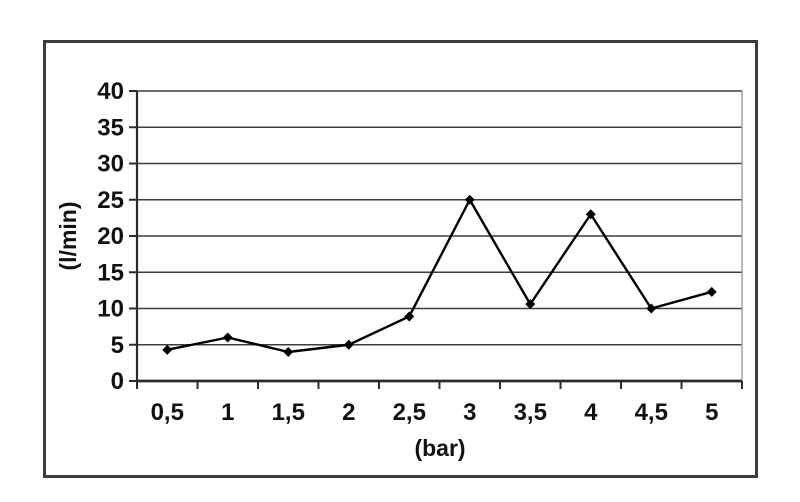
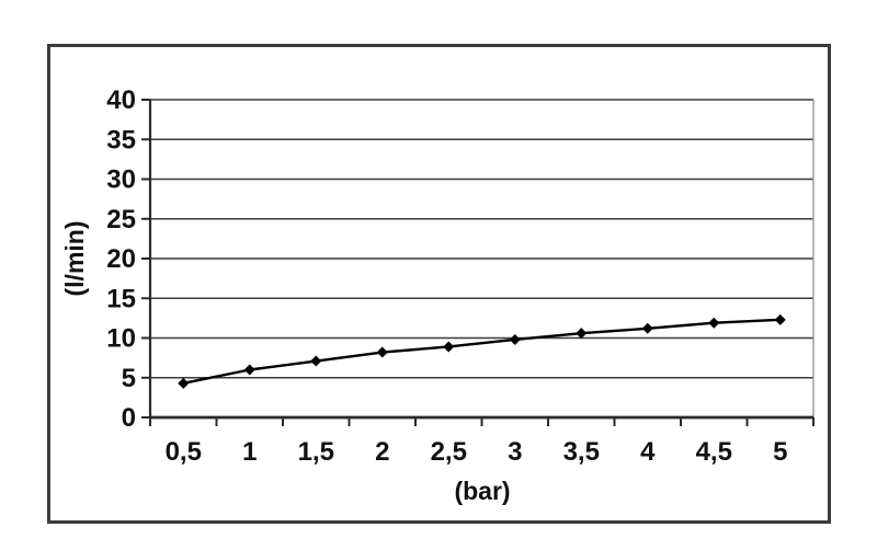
1,5: 4 -> 7
2: 5 -> 8
3: 25 -> 10
4: 23 -> 11
4,5: 10 -> 12
